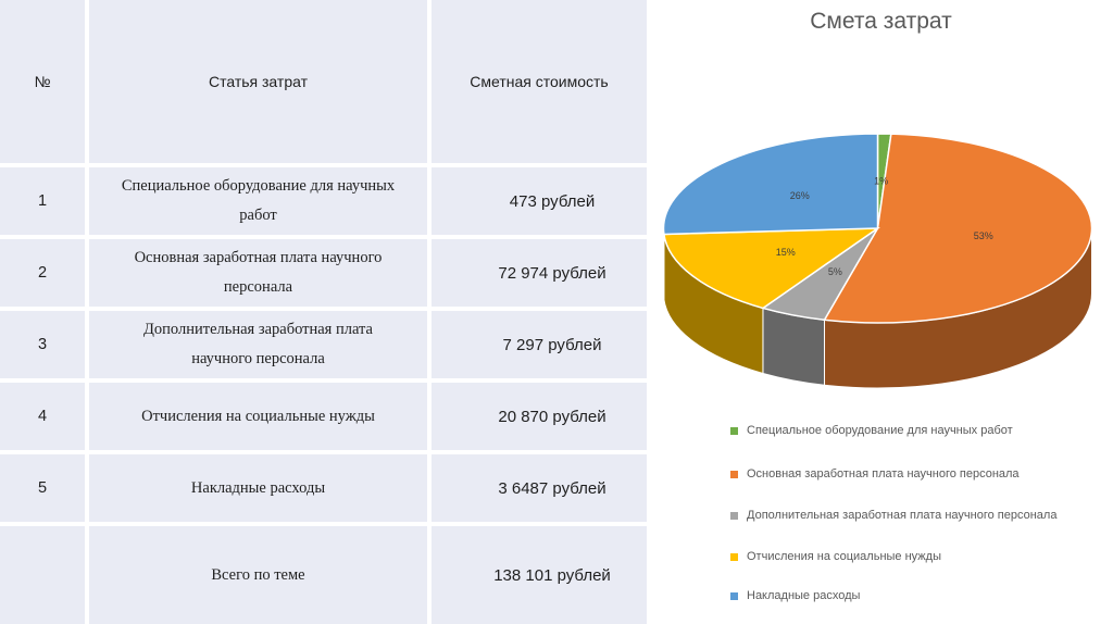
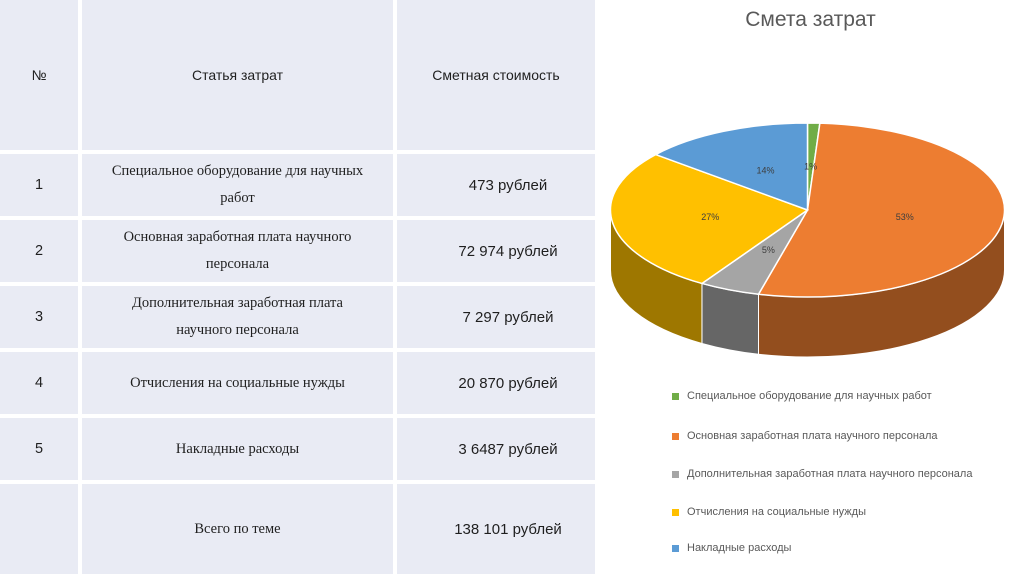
Отчисления на социальные нужды: 15% -> 27%
Накладные расходы: 26% -> 14%
